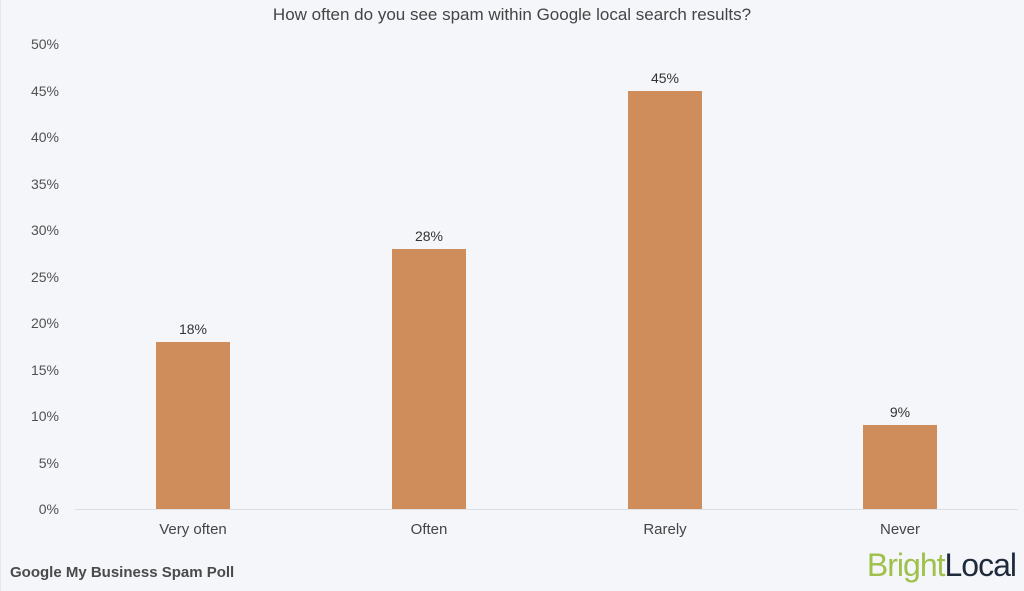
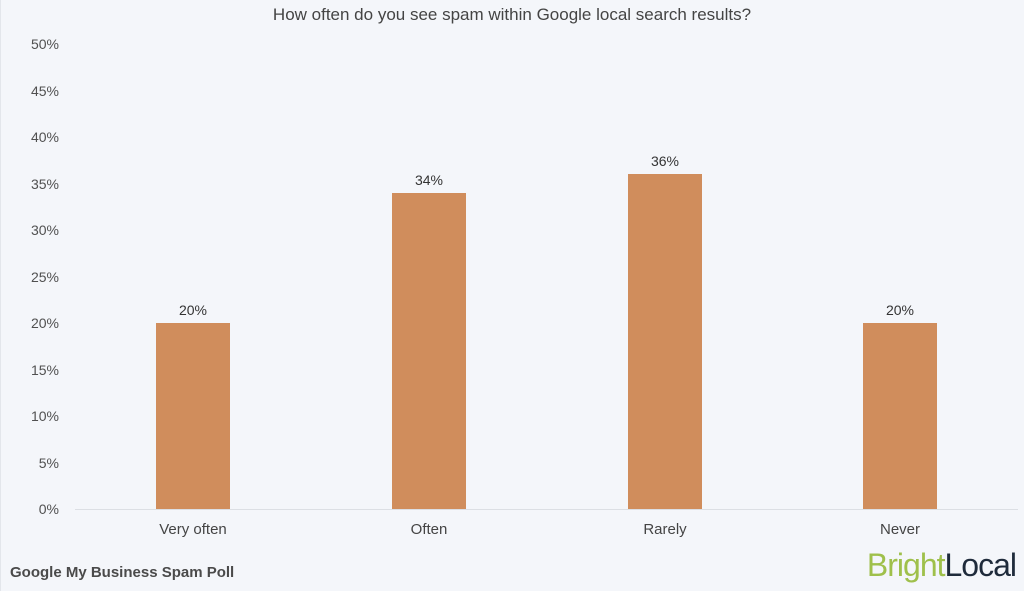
Very often: 18% -> 20%
Often: 28% -> 34%
Rarely: 45% -> 36%
Never: 9% -> 20%
